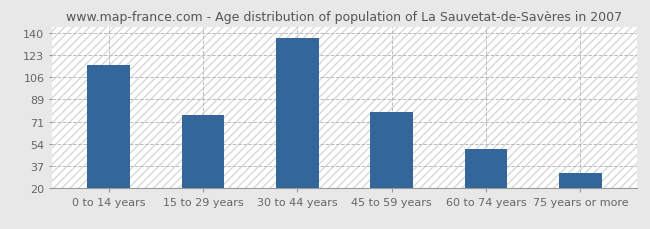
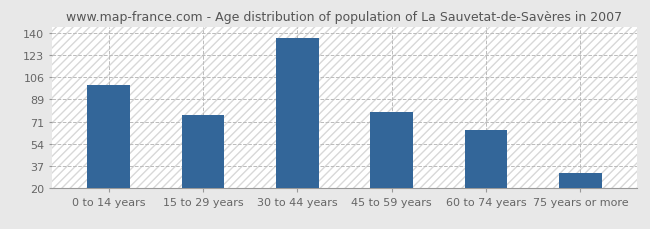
0 to 14 years: 115 -> 100
60 to 74 years: 50 -> 65
